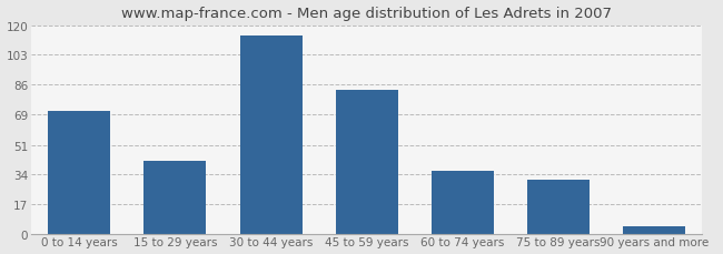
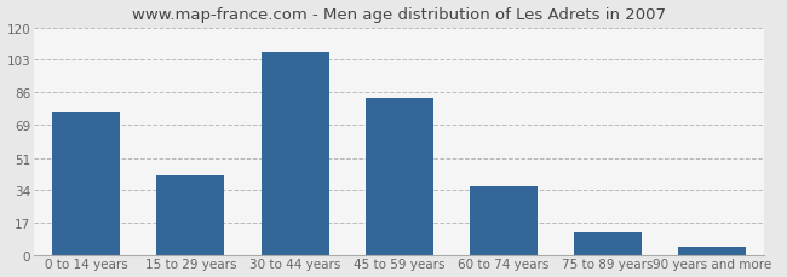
0 to 14 years: 71 -> 75
30 to 44 years: 114 -> 107
75 to 89 years: 31 -> 12
